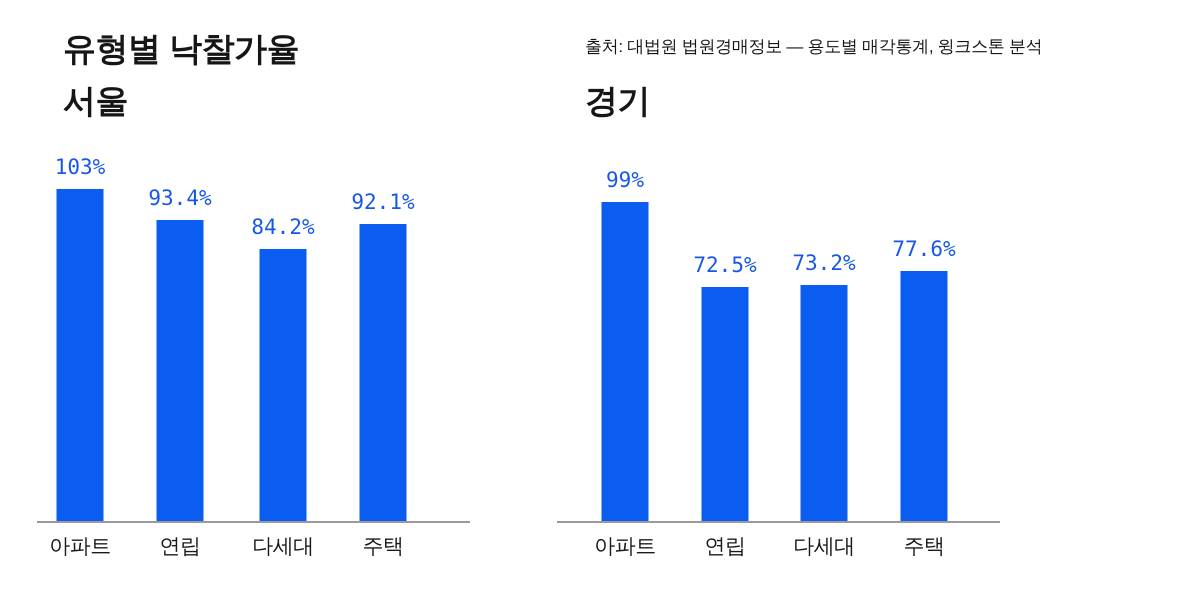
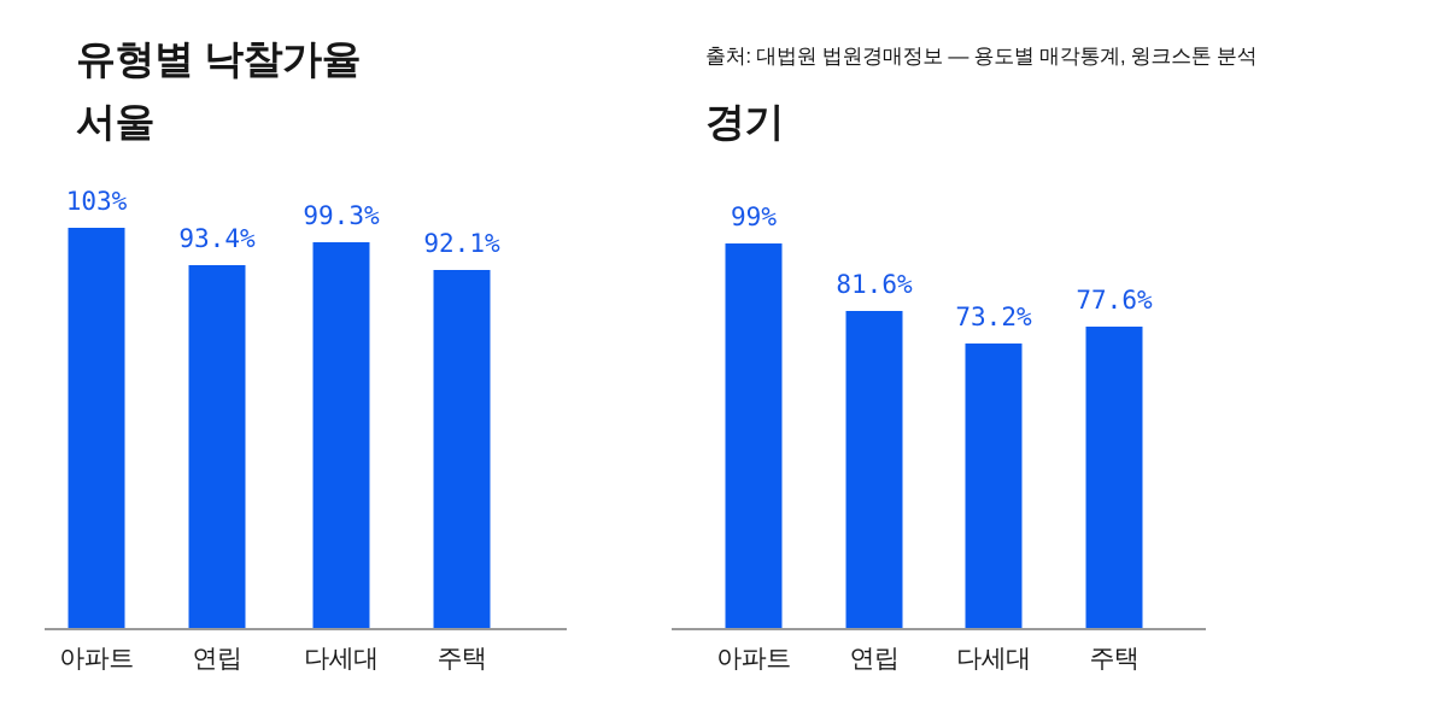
서울/다세대: 84.2% -> 99.3%
경기/연립: 72.5% -> 81.6%
